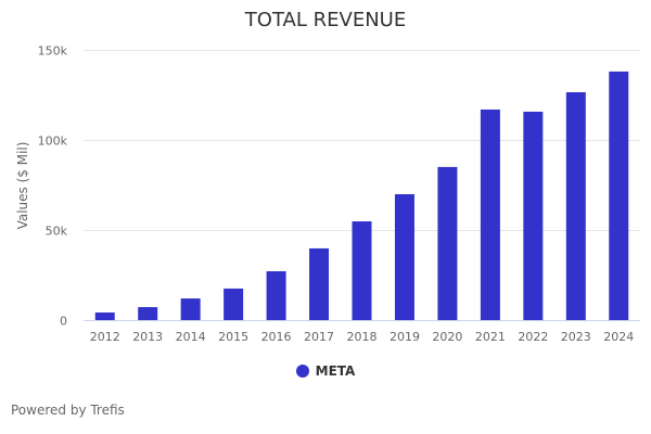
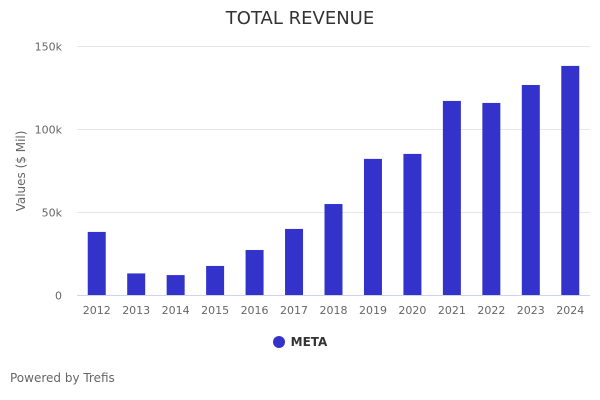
2012: 4k -> 38k
2013: 7k -> 13k
2019: 70k -> 82k
